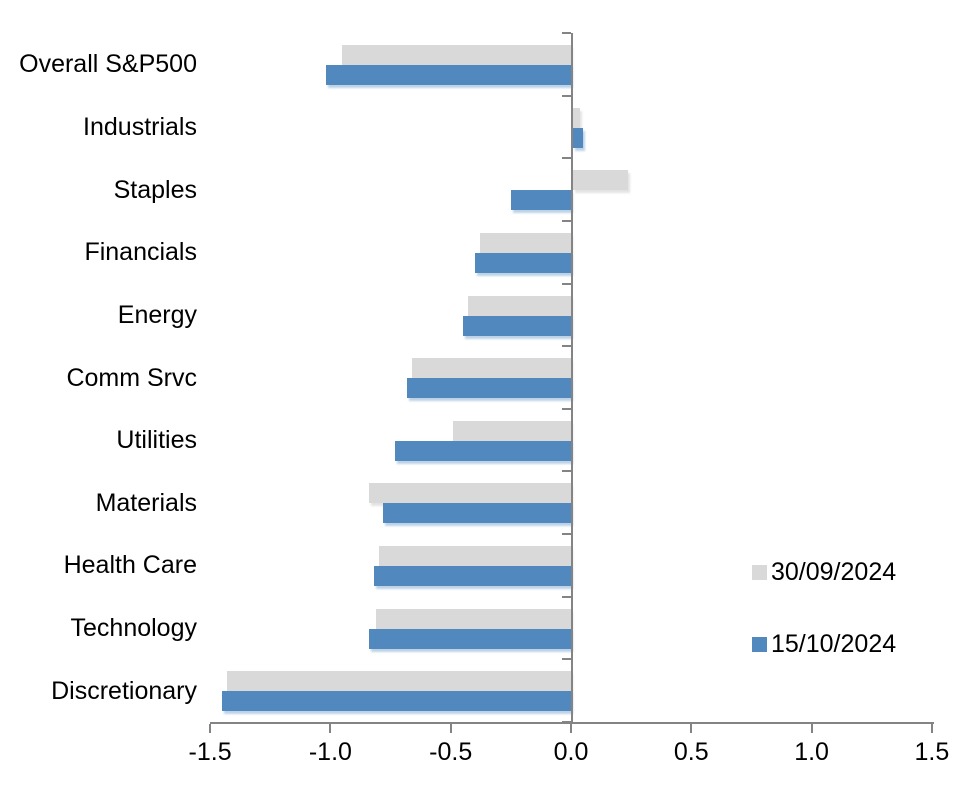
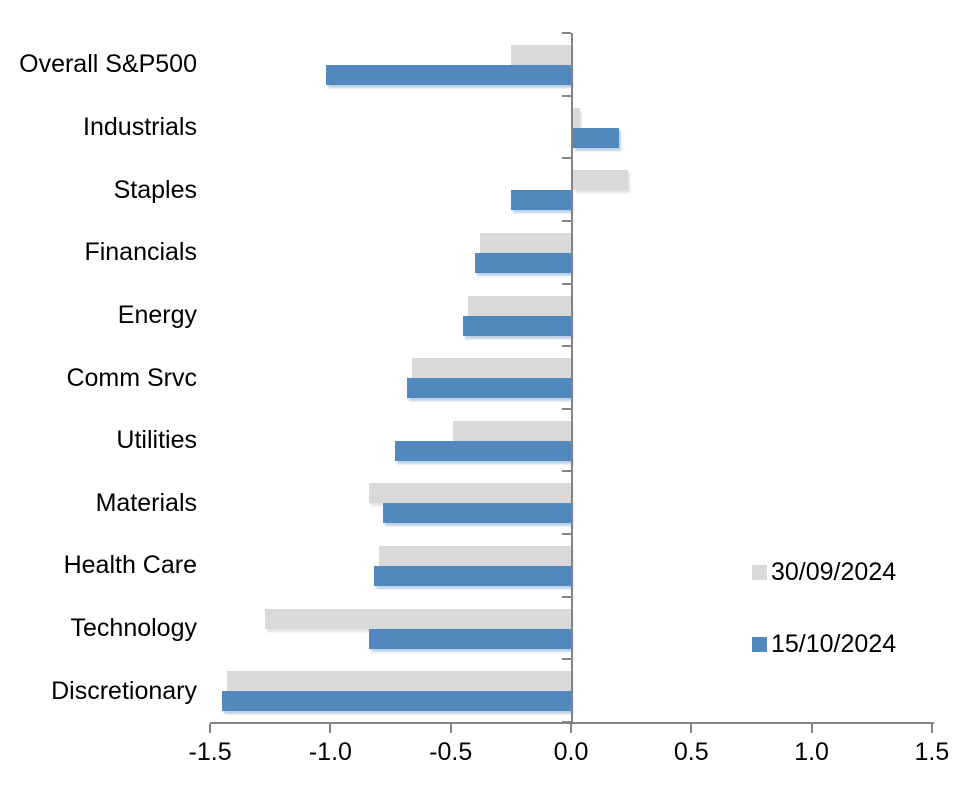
30/09/2024/Overall S&P500: -0.95 -> -0.25
15/10/2024/Industrials: 0.04 -> 0.19
30/09/2024/Technology: -0.81 -> -1.27
